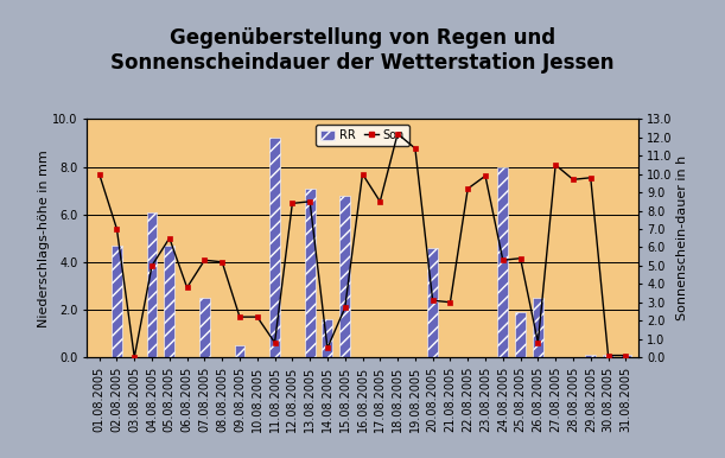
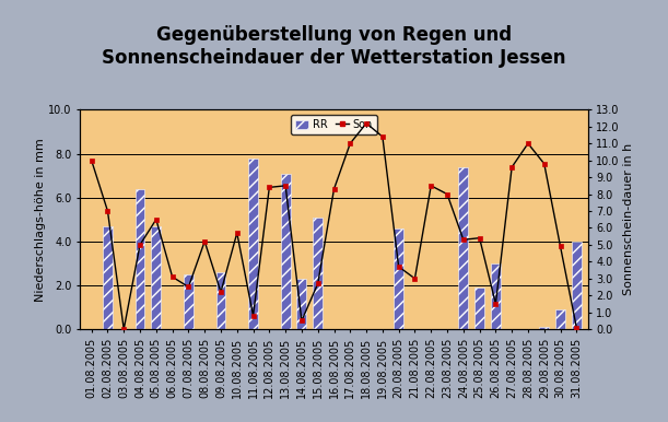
RR/04.08.2005: 6.1 -> 6.4
Son/06.08.2005: 3.8 -> 3.1
Son/07.08.2005: 5.3 -> 2.5
RR/09.08.2005: 0.5 -> 2.6
Son/10.08.2005: 2.2 -> 5.7
RR/11.08.2005: 9.2 -> 7.8
RR/14.08.2005: 1.6 -> 2.3
RR/15.08.2005: 6.8 -> 5.1
Son/16.08.2005: 10.0 -> 8.3
Son/17.08.2005: 8.5 -> 11.0
Son/20.08.2005: 3.1 -> 3.7
Son/22.08.2005: 9.2 -> 8.5
Son/23.08.2005: 9.9 -> 8.0
RR/24.08.2005: 8.0 -> 7.4
RR/26.08.2005: 2.5 -> 3.0
Son/26.08.2005: 0.8 -> 1.5
Son/27.08.2005: 10.5 -> 9.6
Son/28.08.2005: 9.7 -> 11.0
RR/30.08.2005: 0.1 -> 0.9
Son/30.08.2005: 0.1 -> 4.9
RR/31.08.2005: 0.1 -> 4.0
